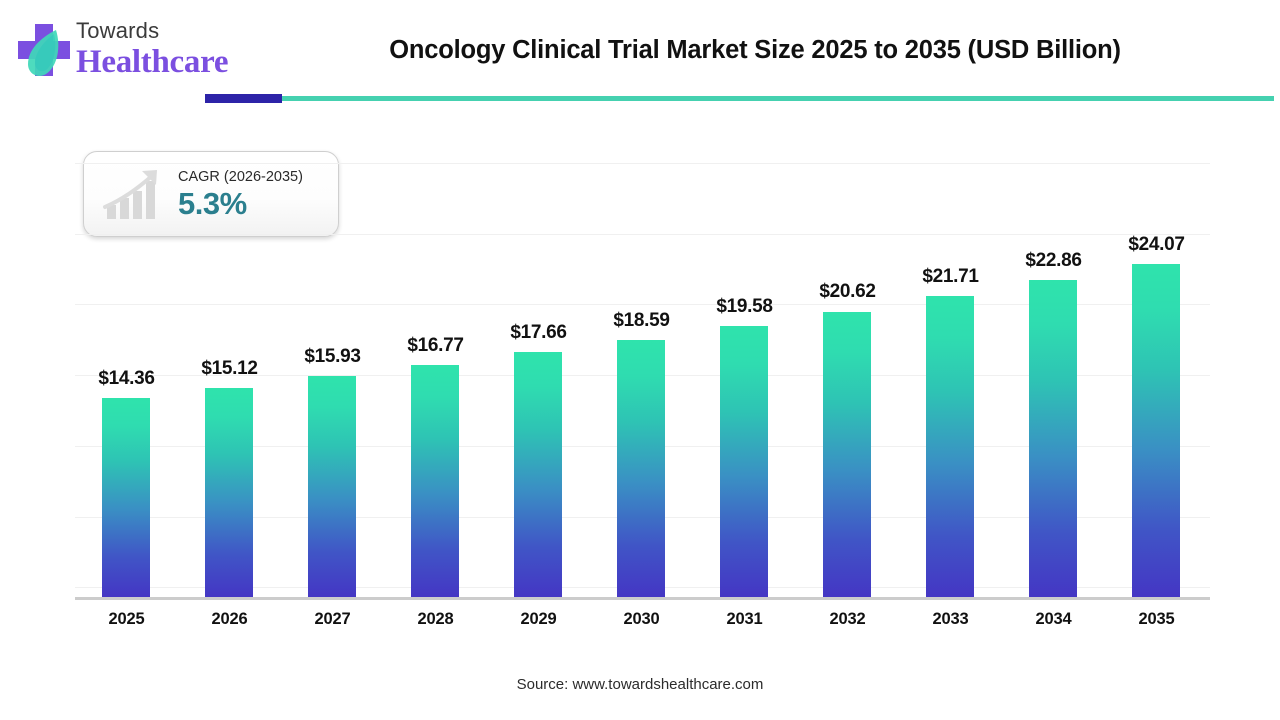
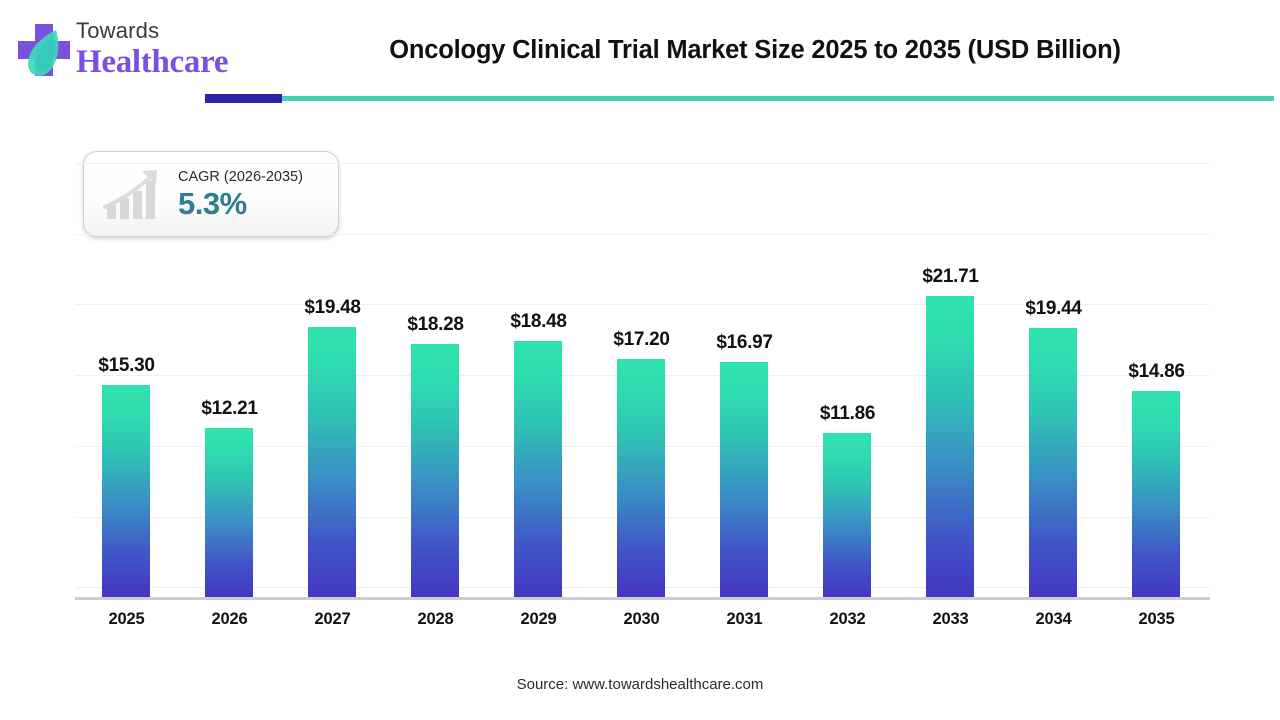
2025: $14.36 -> $15.30
2026: $15.12 -> $12.21
2027: $15.93 -> $19.48
2028: $16.77 -> $18.28
2029: $17.66 -> $18.48
2030: $18.59 -> $17.20
2031: $19.58 -> $16.97
2032: $20.62 -> $11.86
2034: $22.86 -> $19.44
2035: $24.07 -> $14.86
